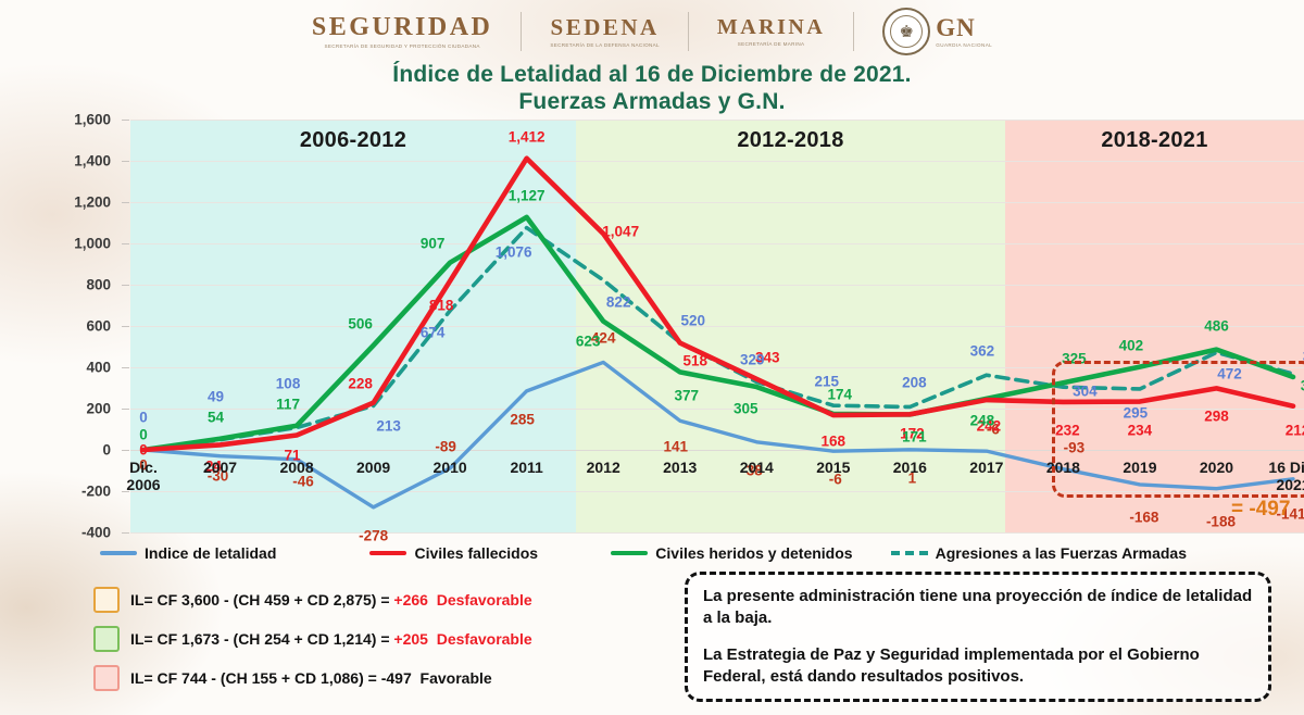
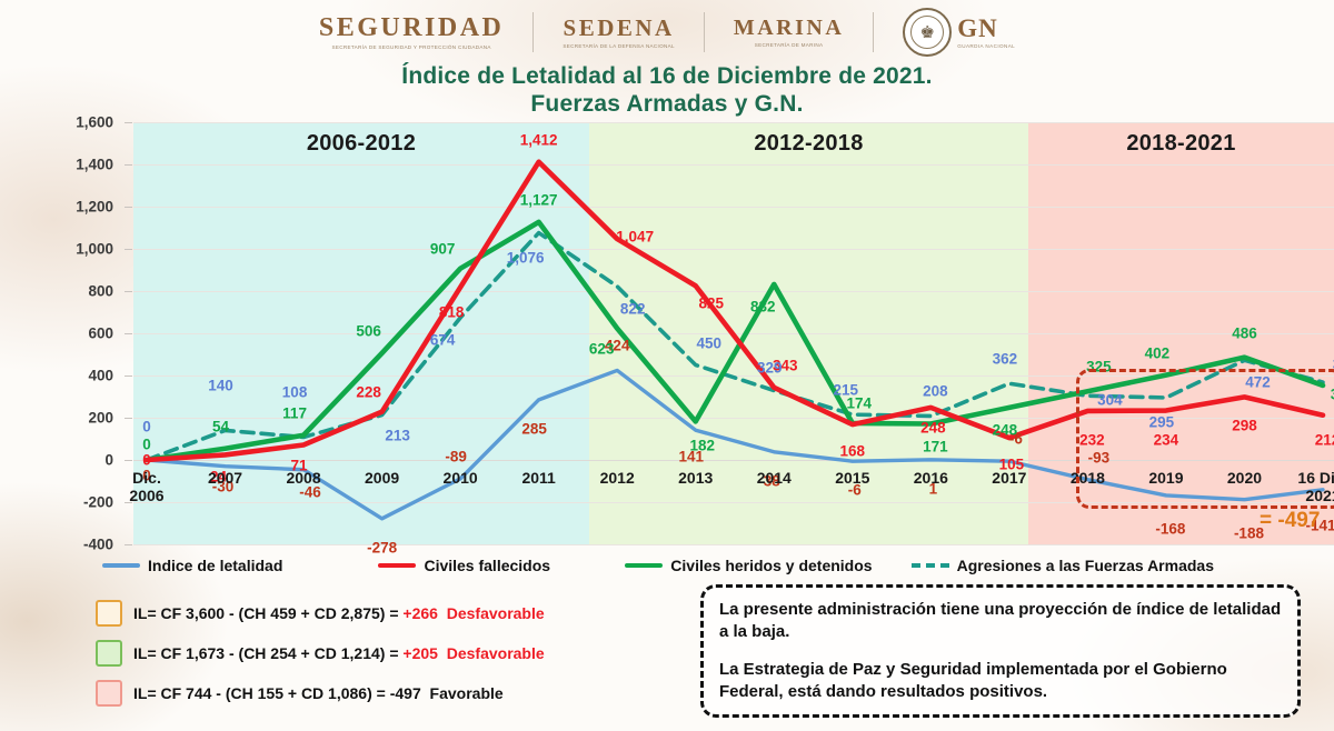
Agresiones a las Fuerzas Armadas/2007: 49 -> 140
Civiles fallecidos/2013: 518 -> 825
Civiles heridos y detenidos/2013: 377 -> 182
Agresiones a las Fuerzas Armadas/2013: 520 -> 450
Civiles heridos y detenidos/2014: 305 -> 832
Civiles fallecidos/2016: 172 -> 248
Civiles fallecidos/2017: 242 -> 105
